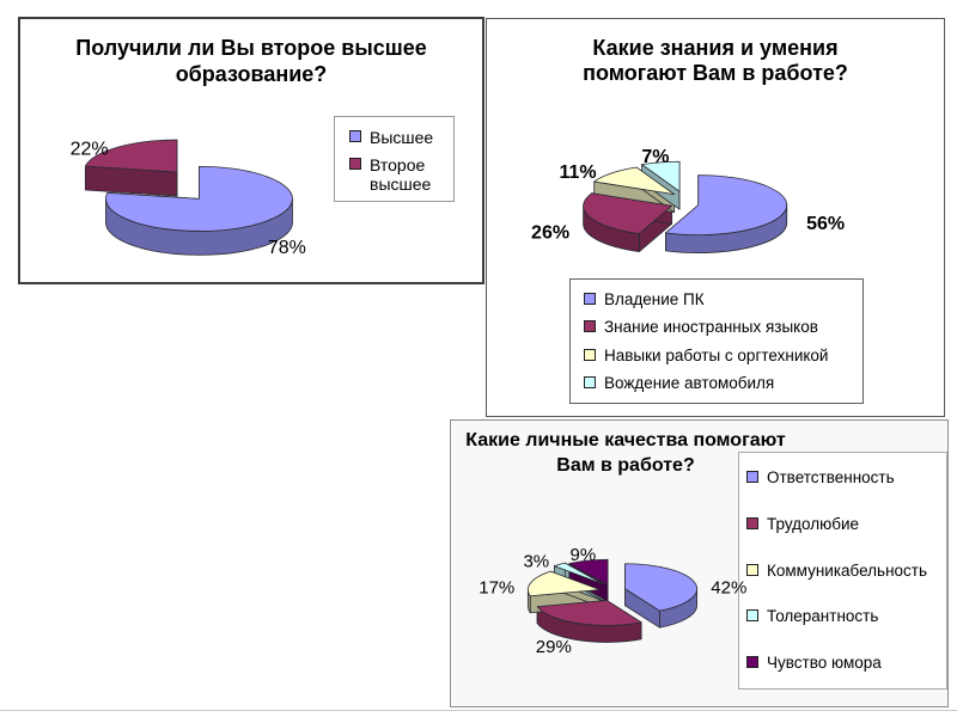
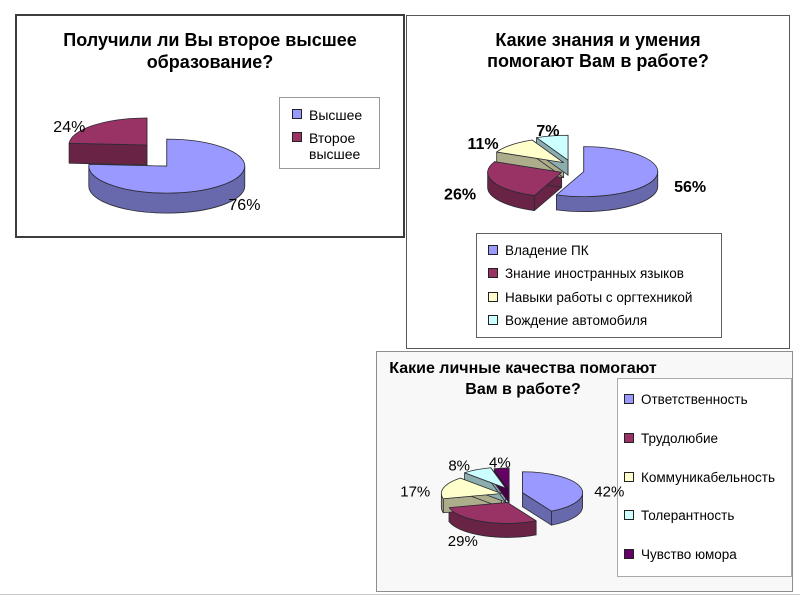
Получили ли Вы второе высшее образование?/Высшее: 78% -> 76%
Получили ли Вы второе высшее образование?/Второе высшее: 22% -> 24%
Какие личные качества помогают Вам в работе?/Толерантность: 3% -> 8%
Какие личные качества помогают Вам в работе?/Чувство юмора: 9% -> 4%
